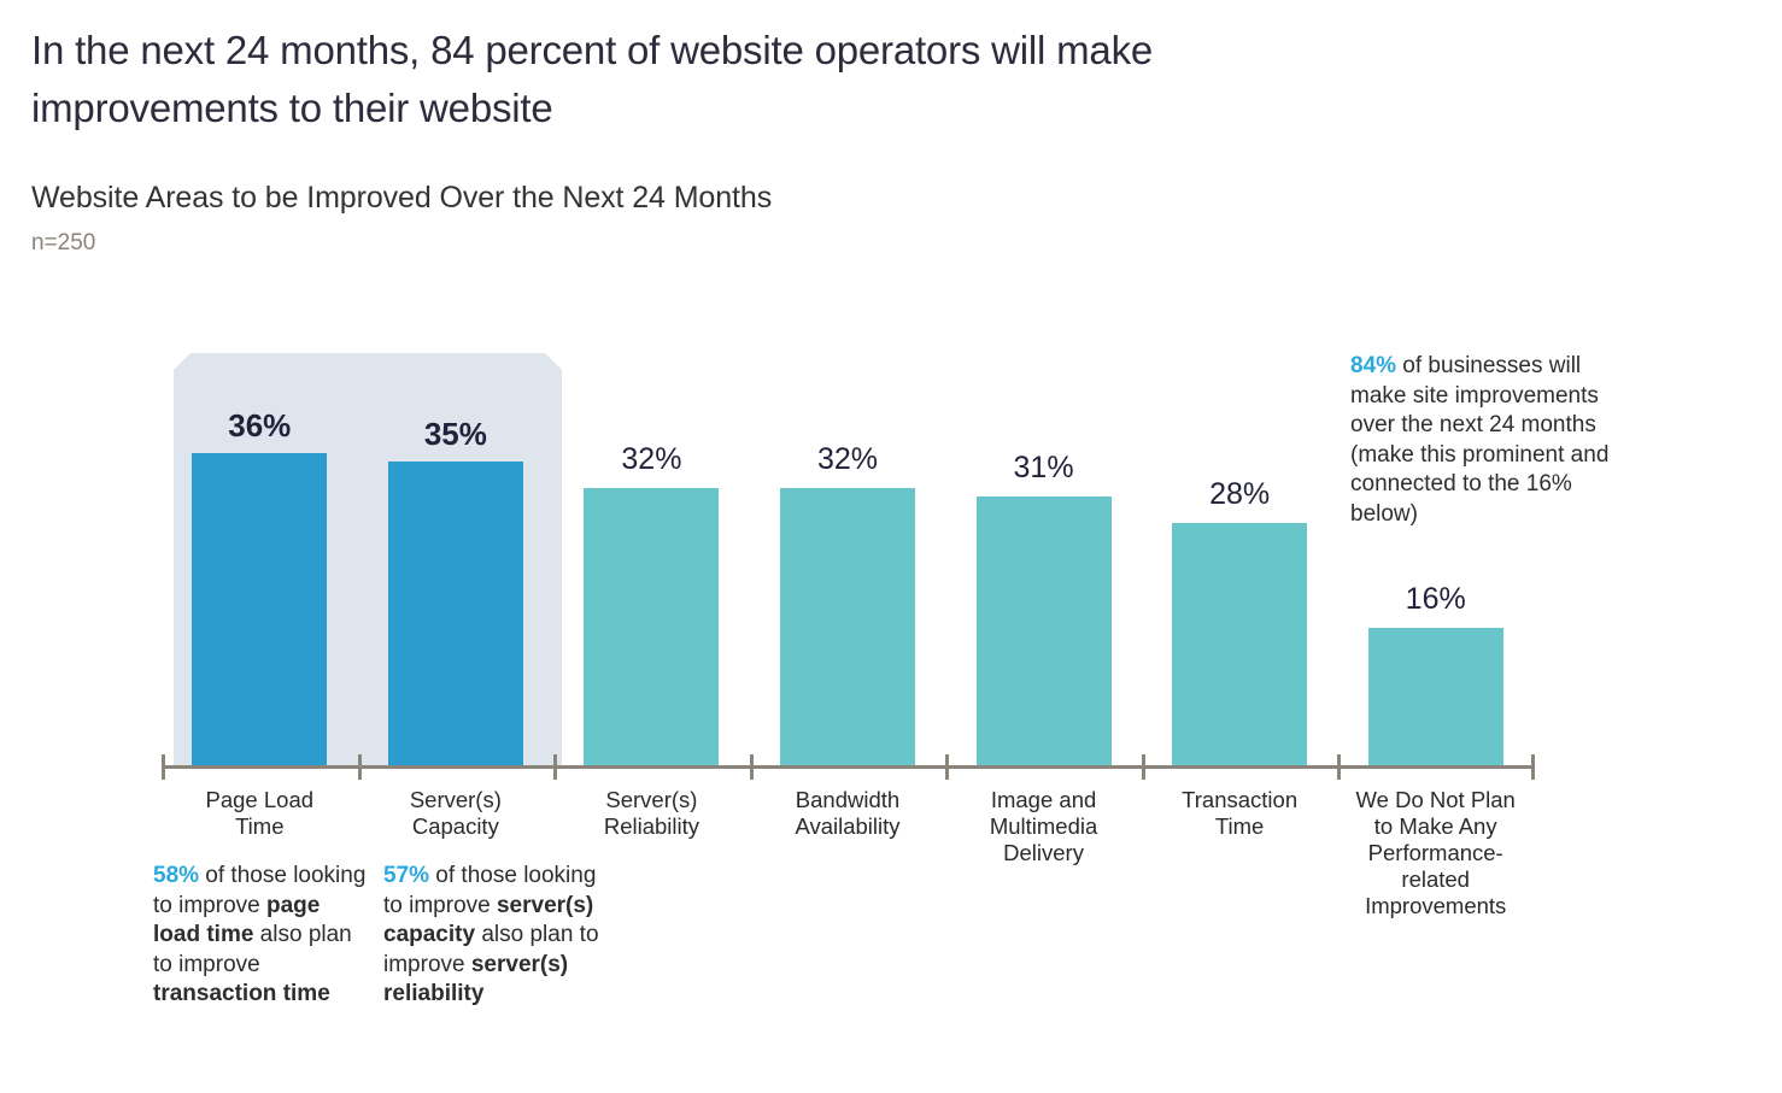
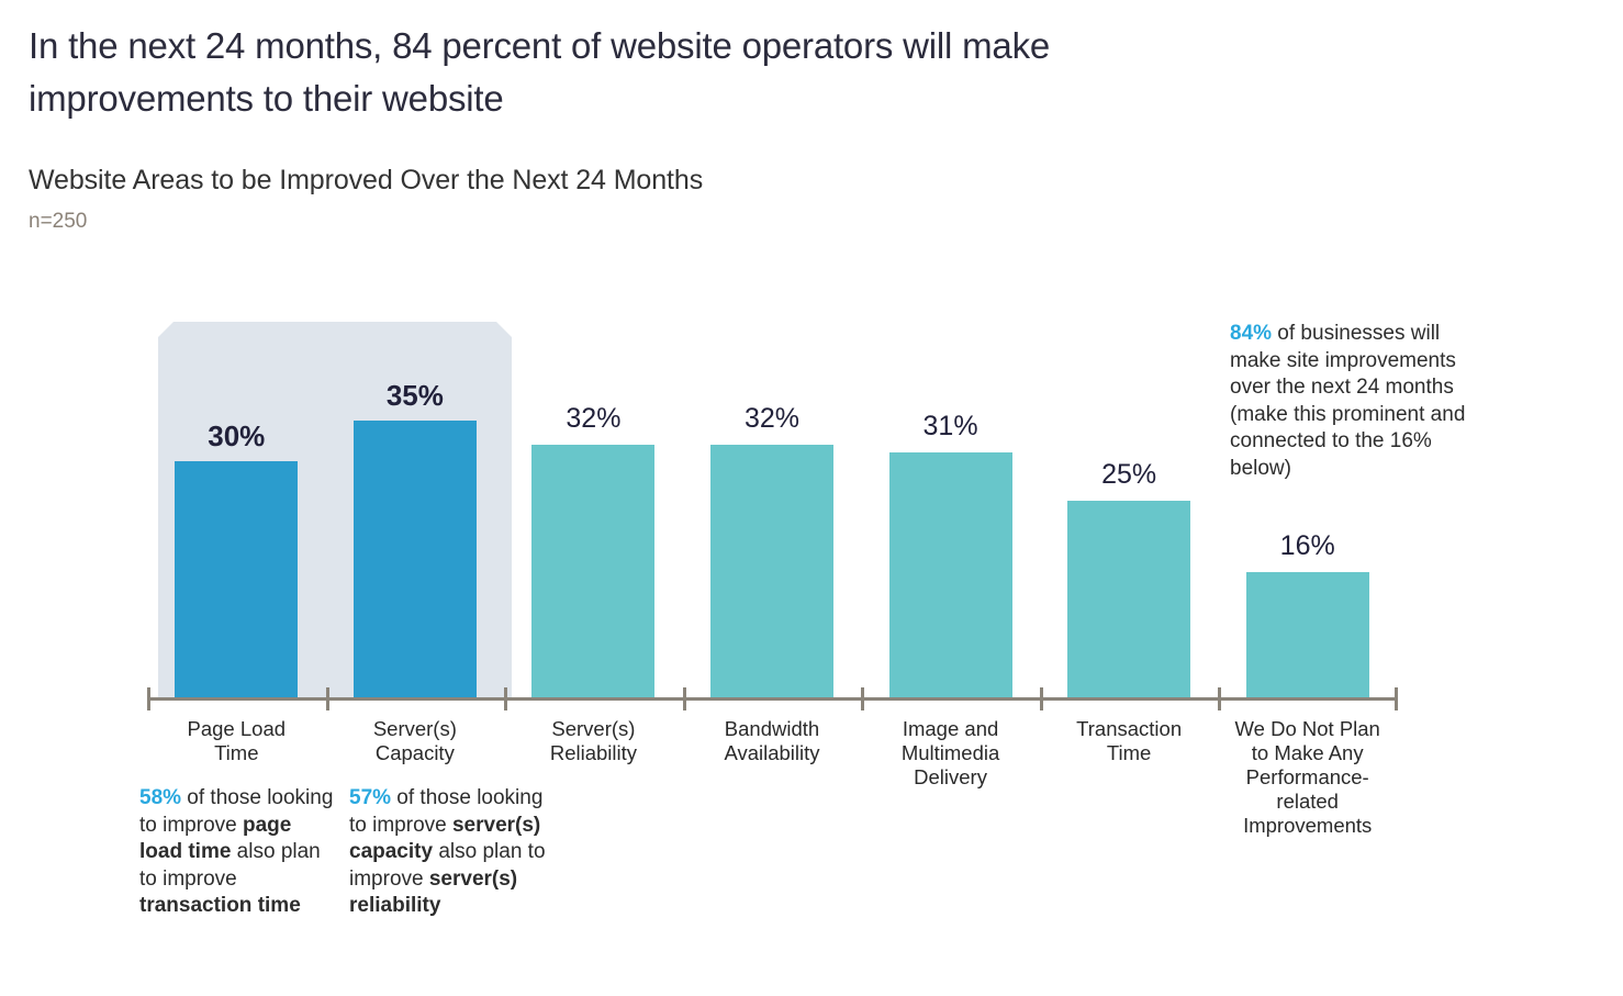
Page Load Time: 36% -> 30%
Transaction Time: 28% -> 25%
